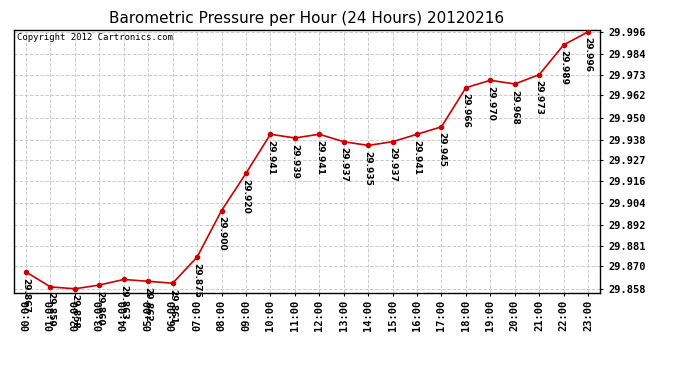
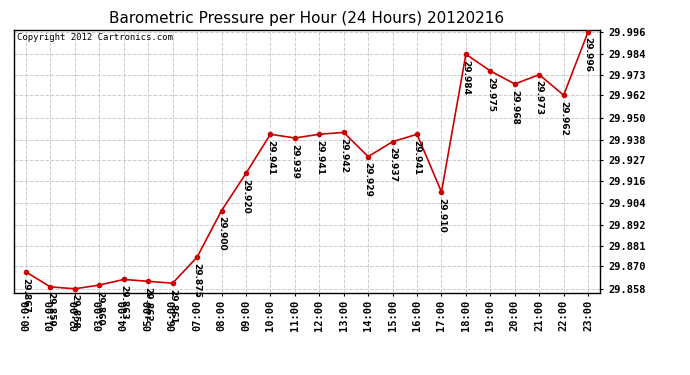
13:00: 29.937 -> 29.942
14:00: 29.935 -> 29.929
17:00: 29.945 -> 29.910
18:00: 29.966 -> 29.984
19:00: 29.970 -> 29.975
22:00: 29.989 -> 29.962
